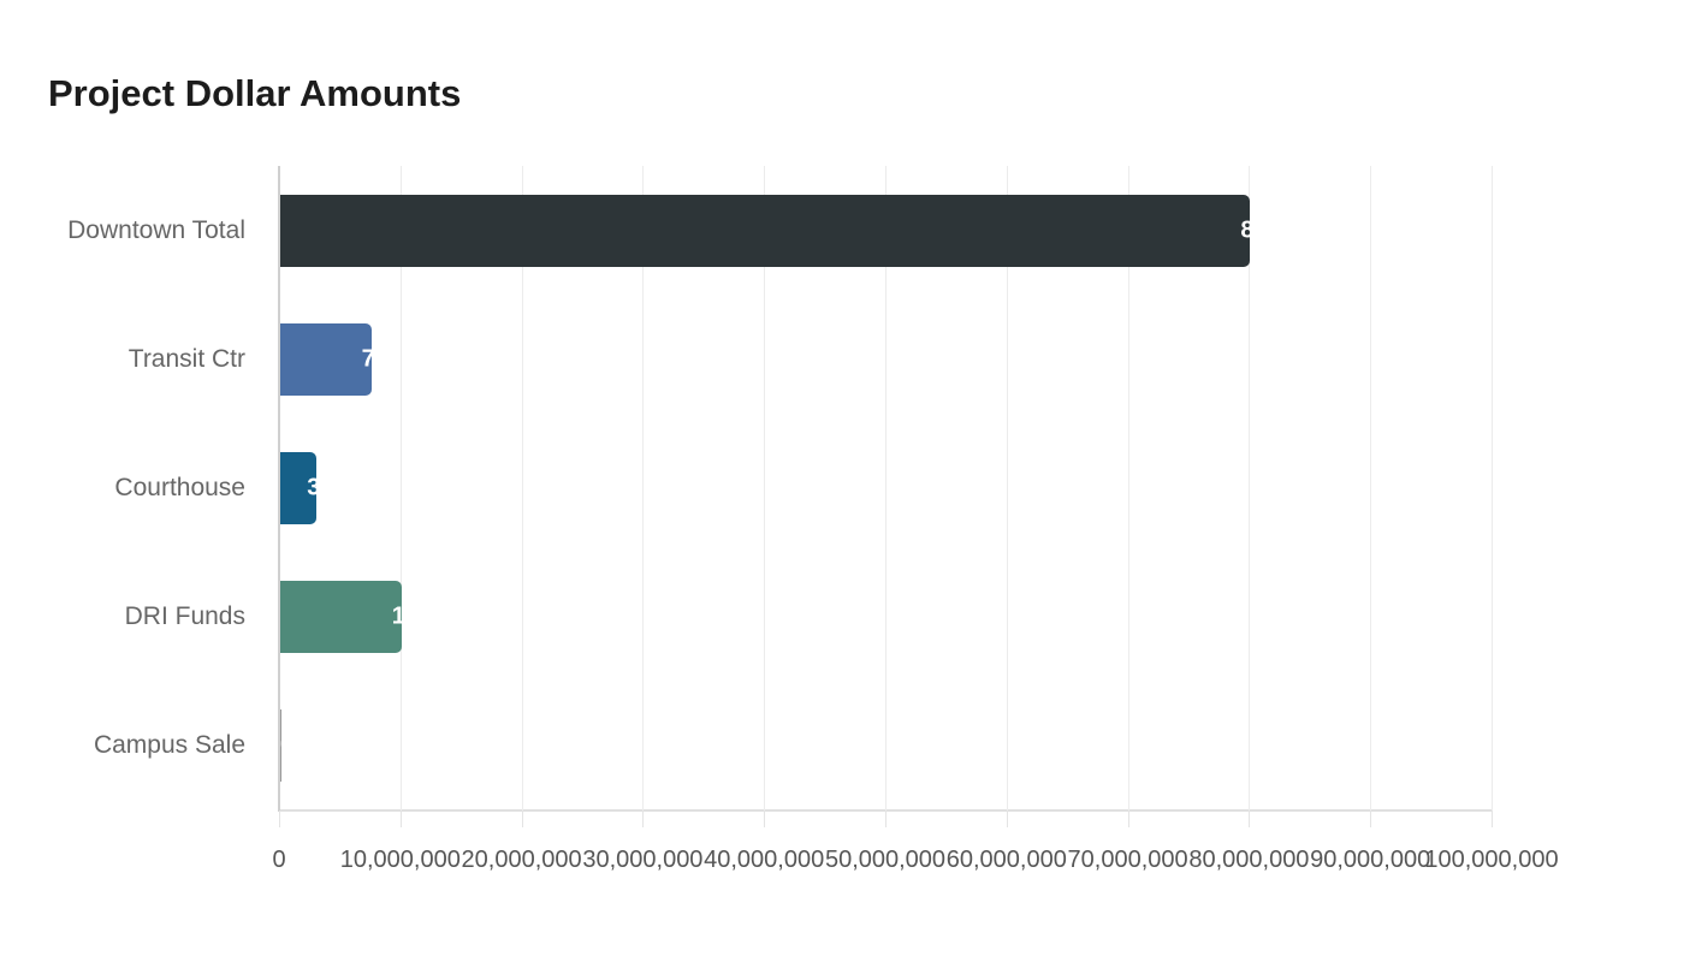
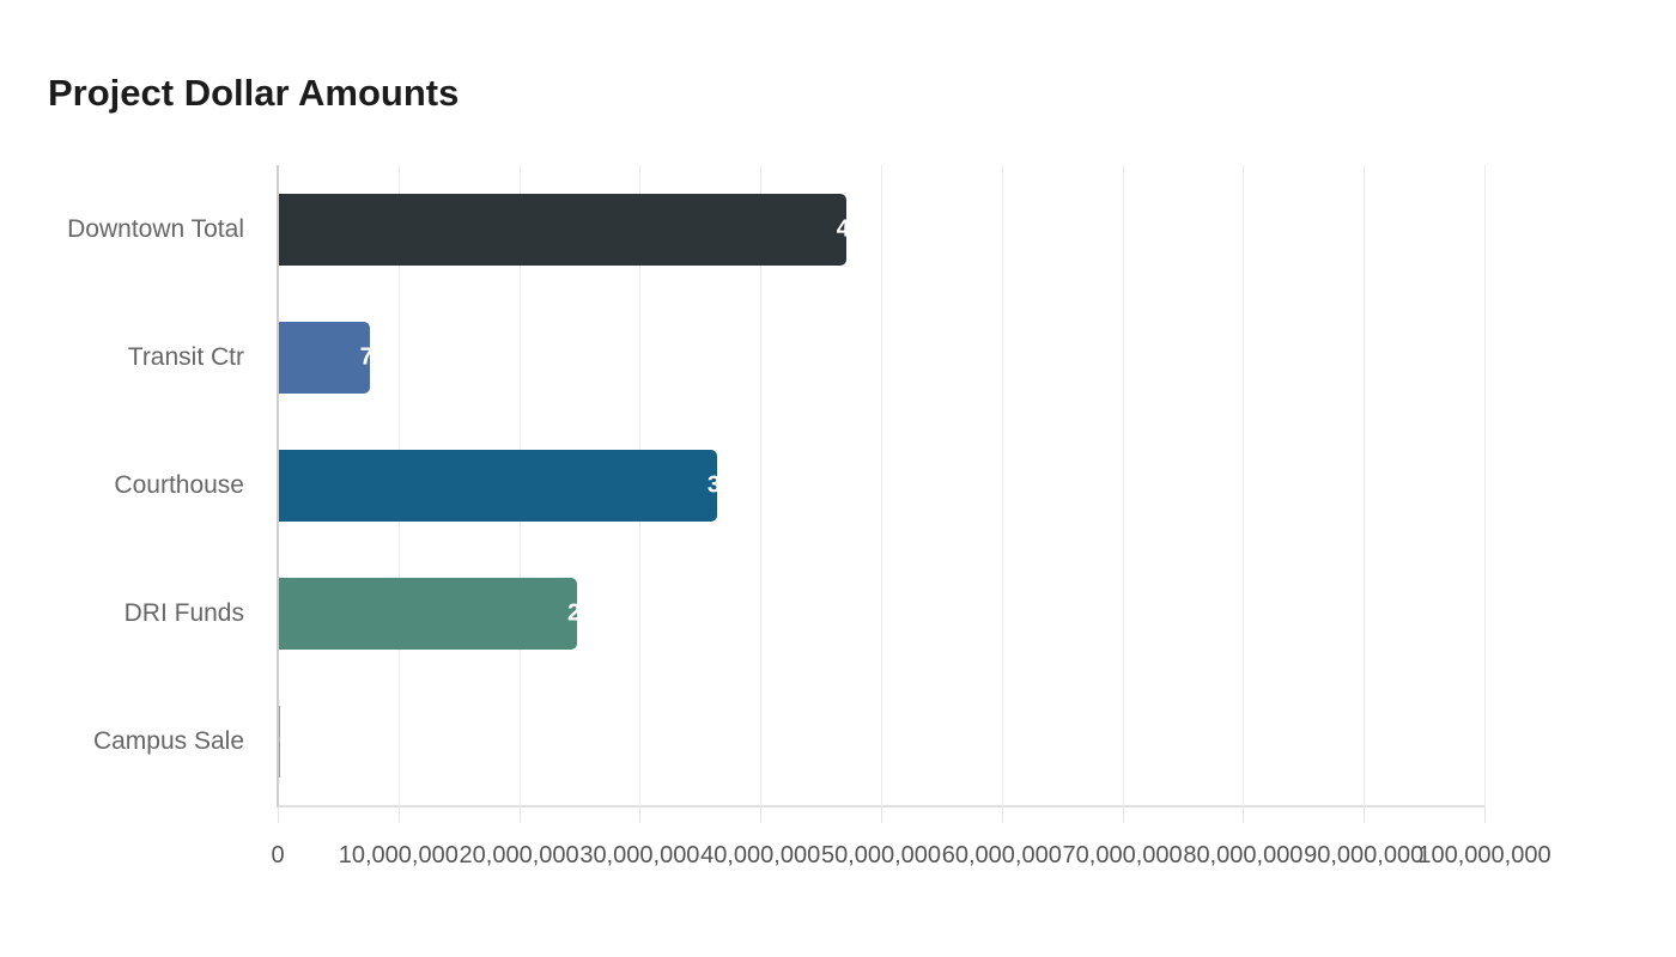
Downtown Total: 80,000,000 -> 47,000,000
Courthouse: 3,000,000 -> 36,300,000
DRI Funds: 10,000,000 -> 24,700,000
